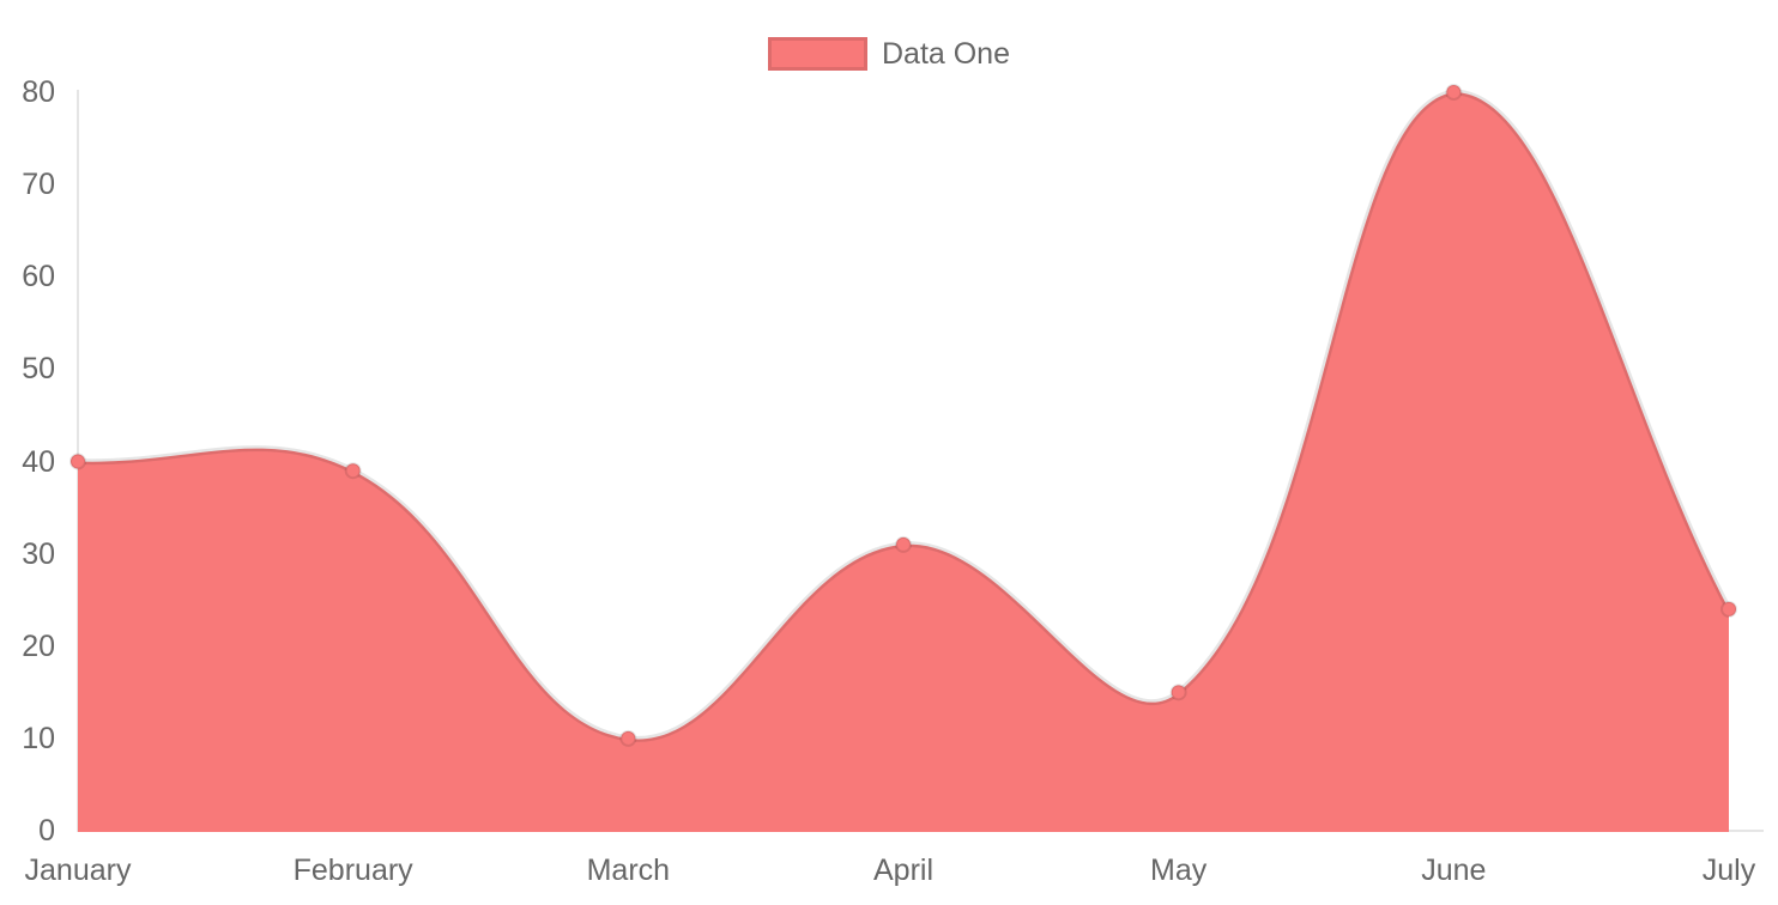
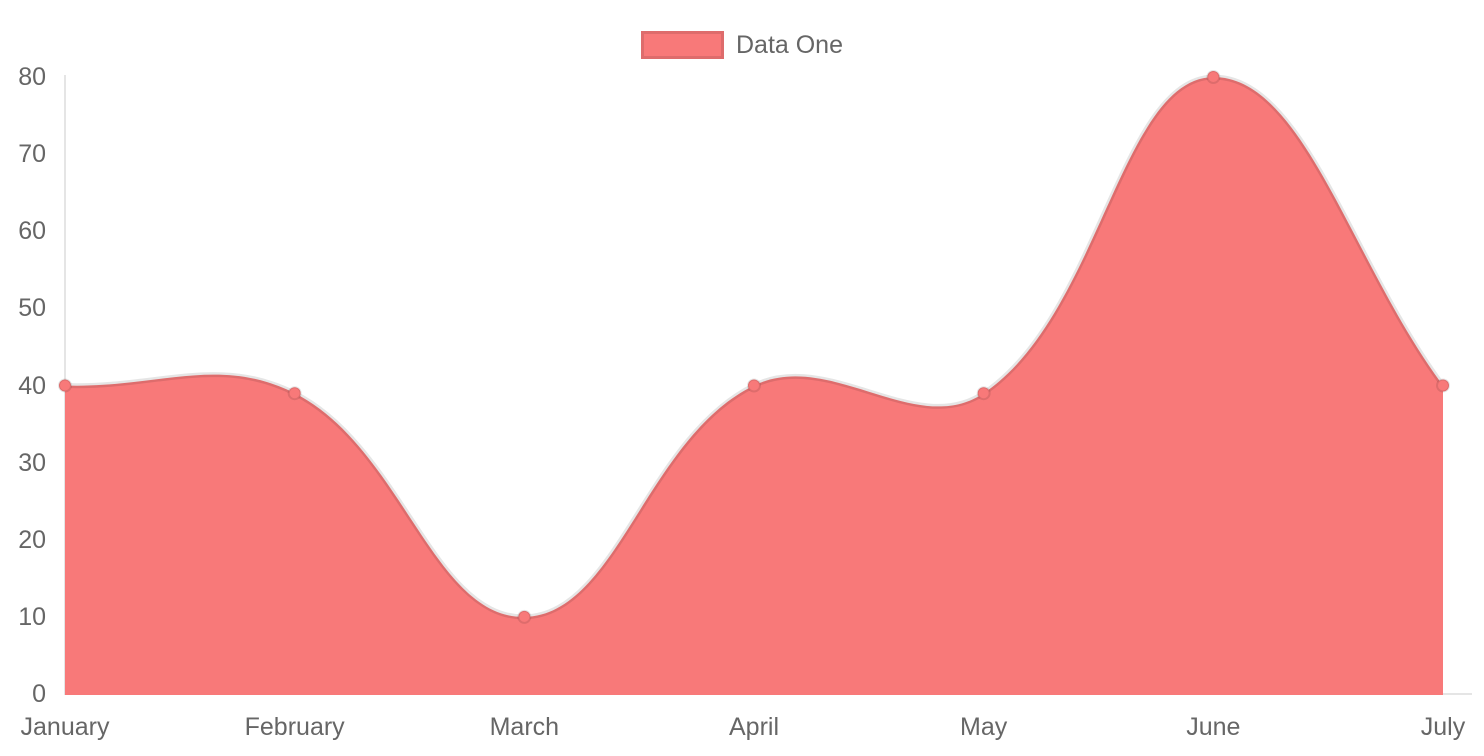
April: 31 -> 40
May: 15 -> 39
July: 24 -> 40
